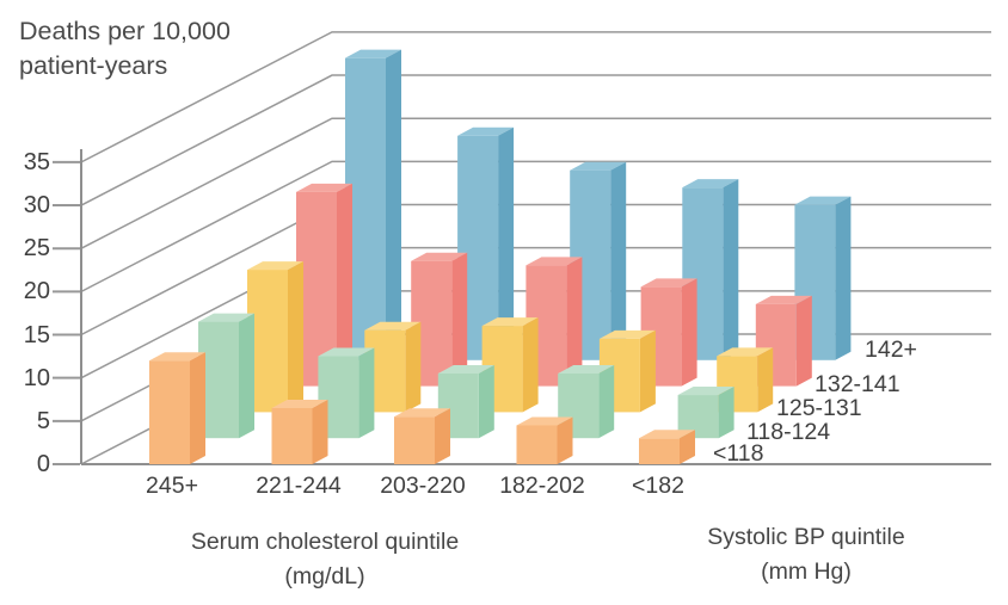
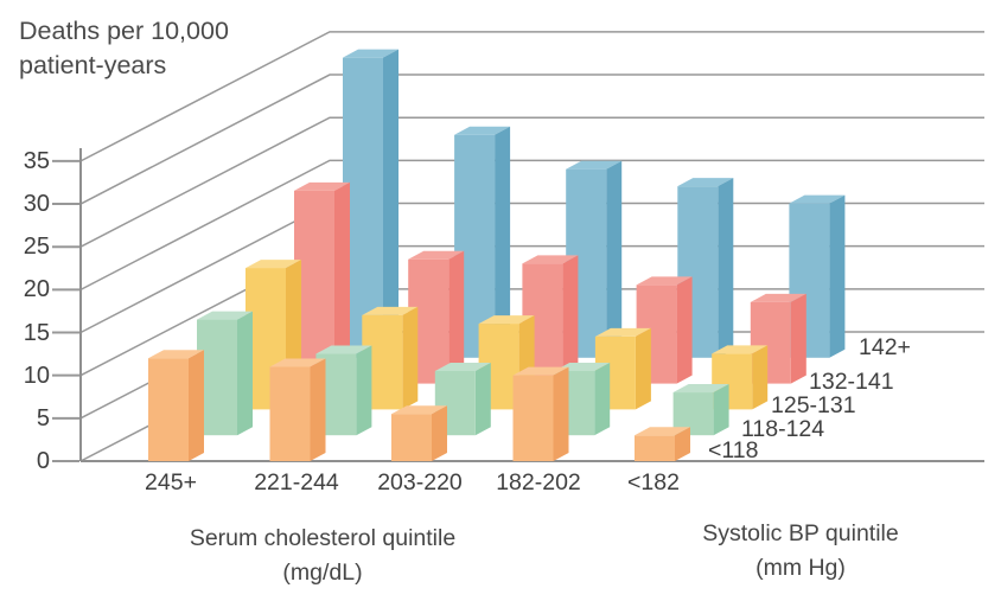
<118/221-244: 6 -> 11
125-131/221-244: 10 -> 11
<118/182-202: 4 -> 10
